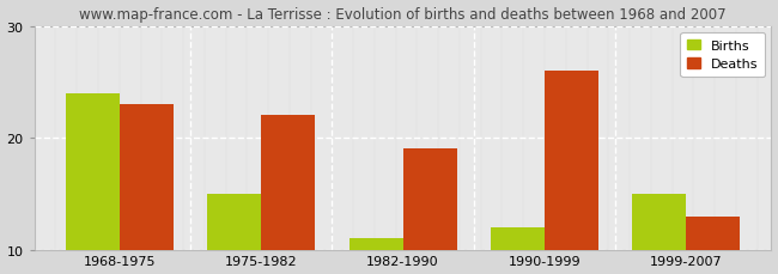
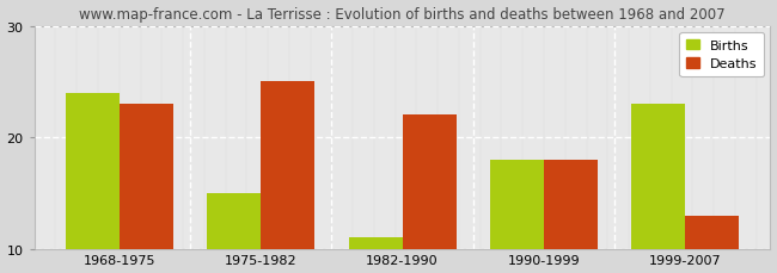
Deaths/1975-1982: 22 -> 25
Deaths/1982-1990: 19 -> 22
Births/1990-1999: 12 -> 18
Deaths/1990-1999: 26 -> 18
Births/1999-2007: 15 -> 23
